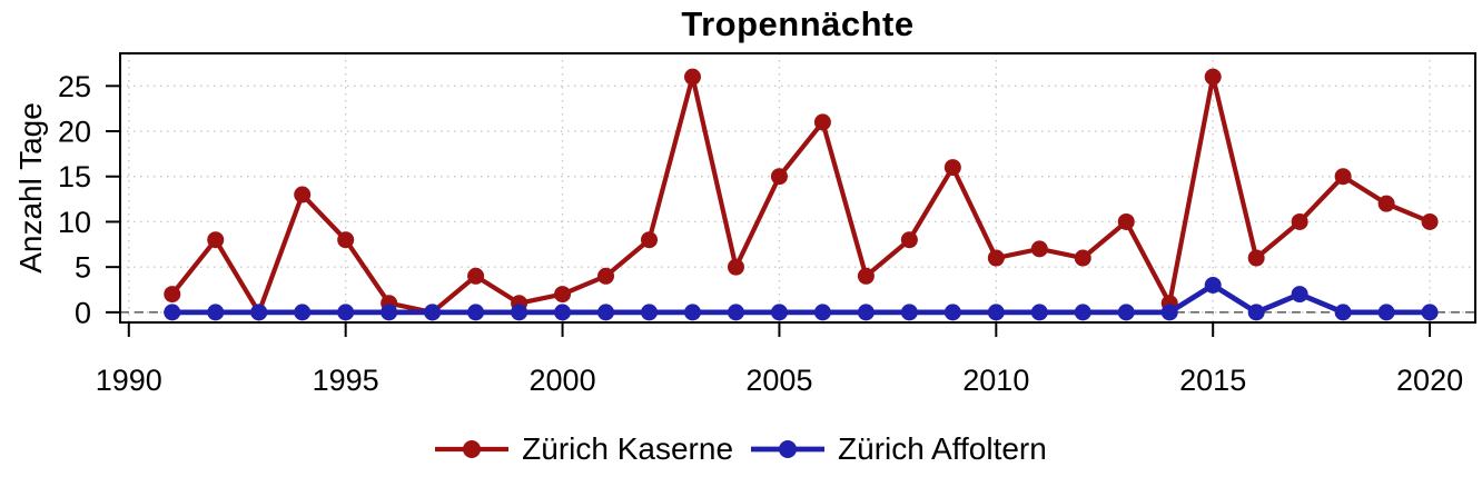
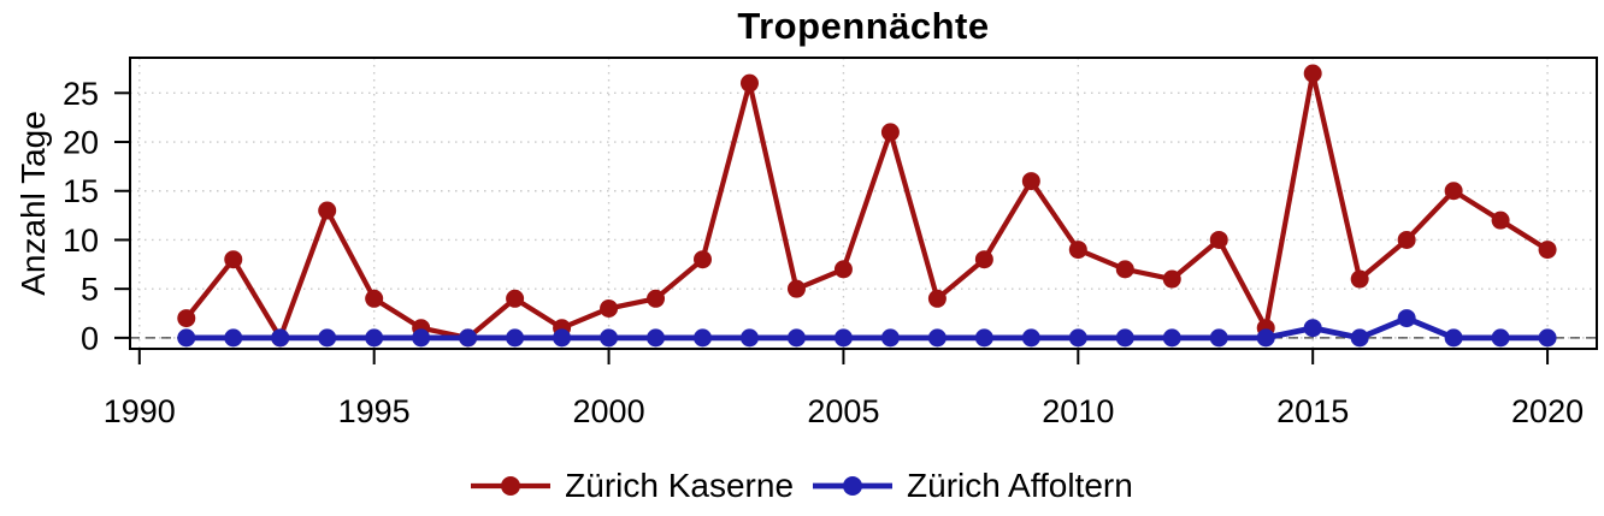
Zürich Kaserne/1995: 8 -> 4
Zürich Kaserne/2000: 2 -> 3
Zürich Kaserne/2005: 15 -> 7
Zürich Kaserne/2010: 6 -> 9
Zürich Kaserne/2015: 26 -> 27
Zürich Affoltern/2015: 3 -> 1
Zürich Kaserne/2020: 10 -> 9
